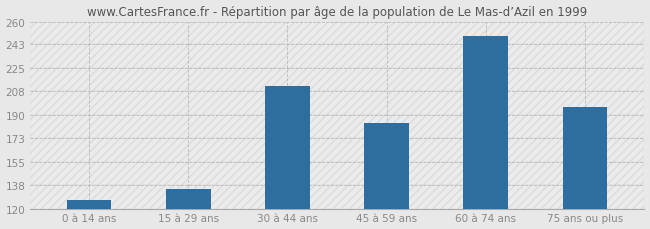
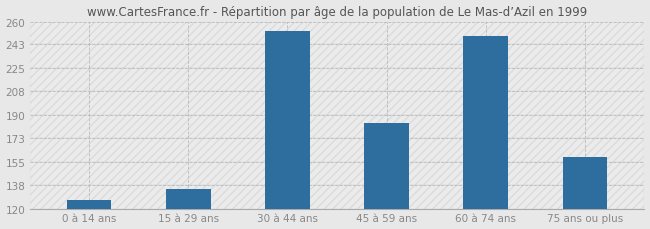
30 à 44 ans: 212 -> 253
75 ans ou plus: 196 -> 159
